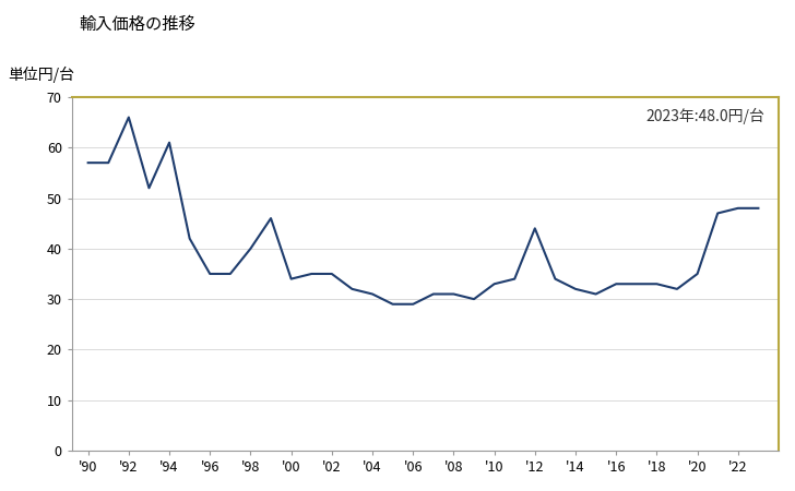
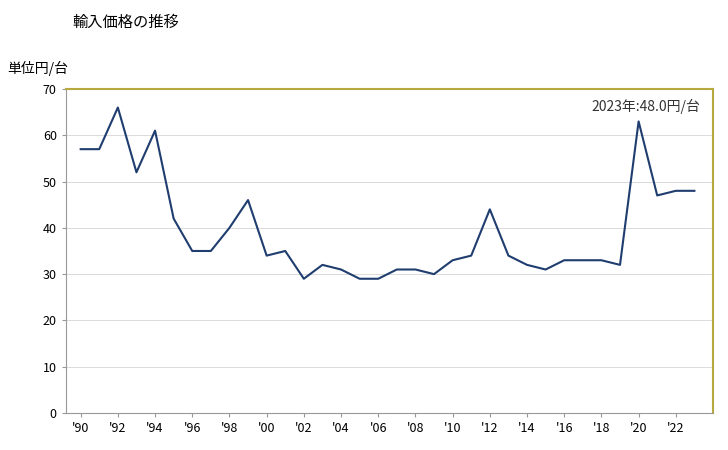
'02: 35 -> 29
'20: 35 -> 63
